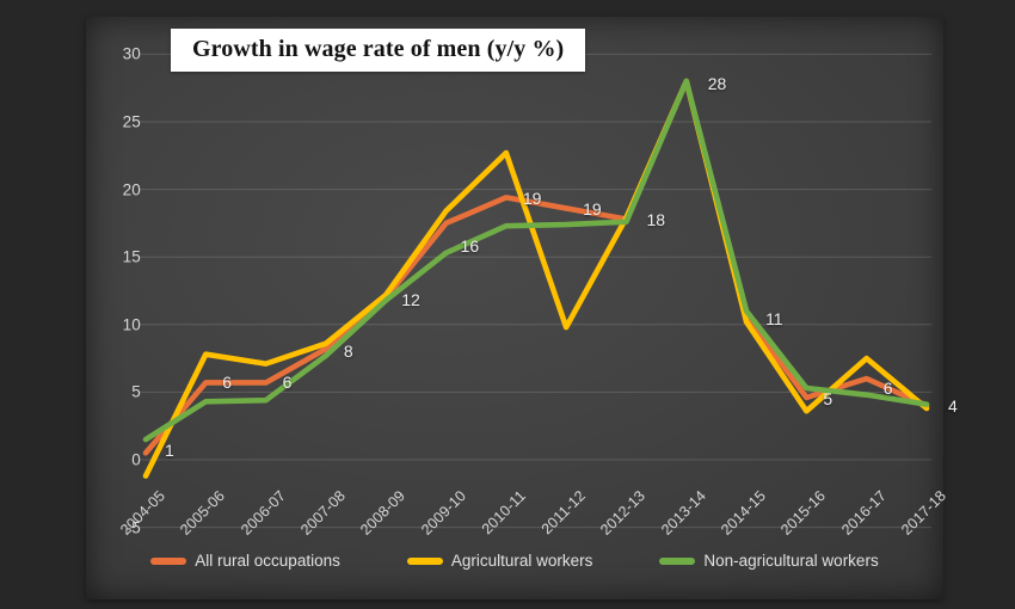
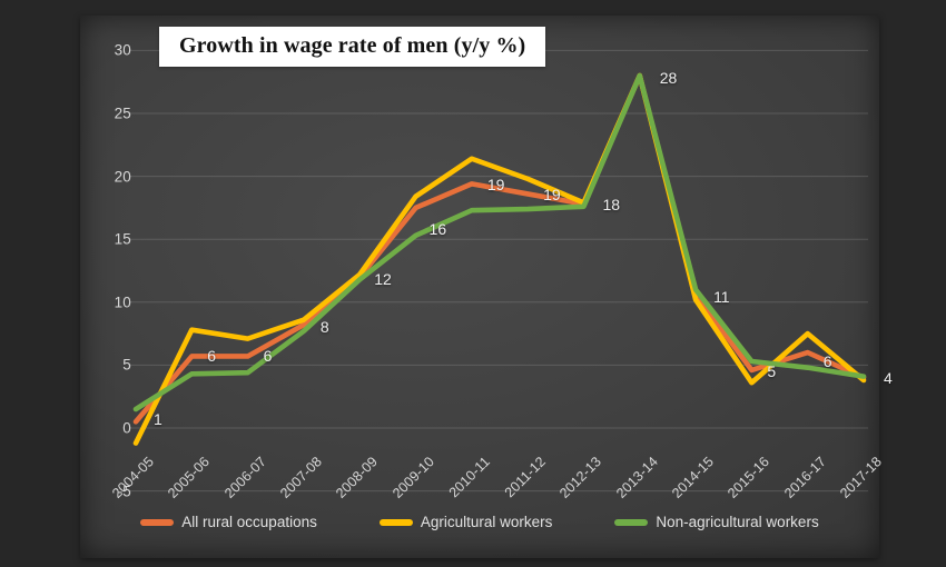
Agricultural workers/2010-11: 22.7 -> 21.4
Agricultural workers/2011-12: 9.8 -> 19.8
